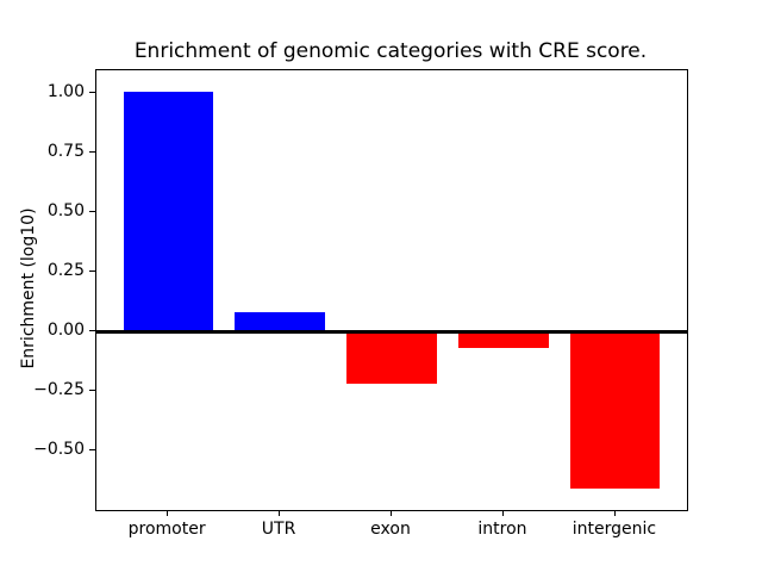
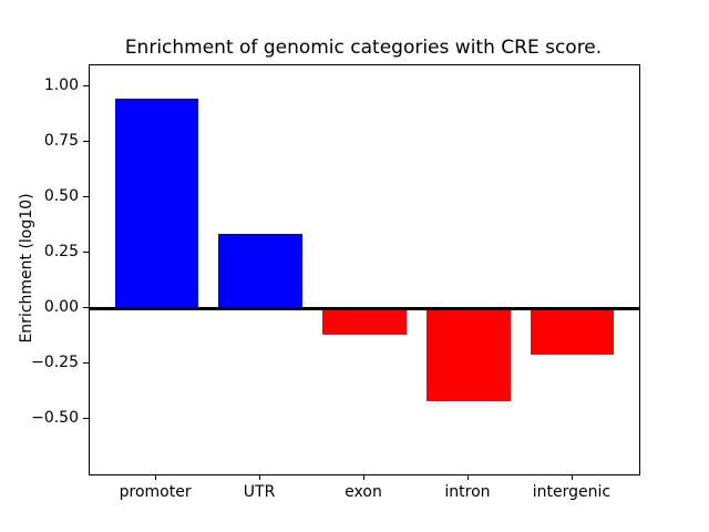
promoter: 1.01 -> 0.95
UTR: 0.08 -> 0.34
exon: -0.22 -> -0.12
intron: -0.07 -> -0.42
intergenic: -0.66 -> -0.21
